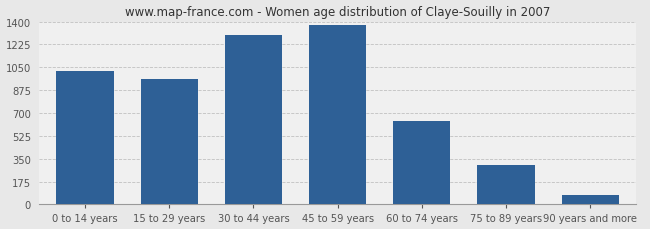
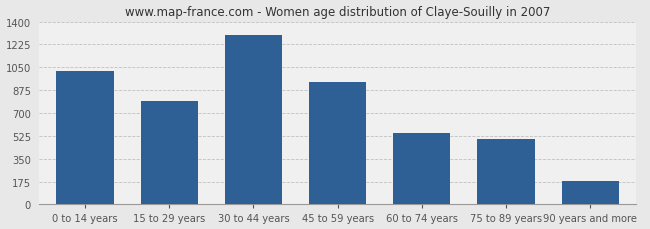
15 to 29 years: 960 -> 790
45 to 59 years: 1370 -> 940
60 to 74 years: 640 -> 550
75 to 89 years: 300 -> 500
90 years and more: 80 -> 180
